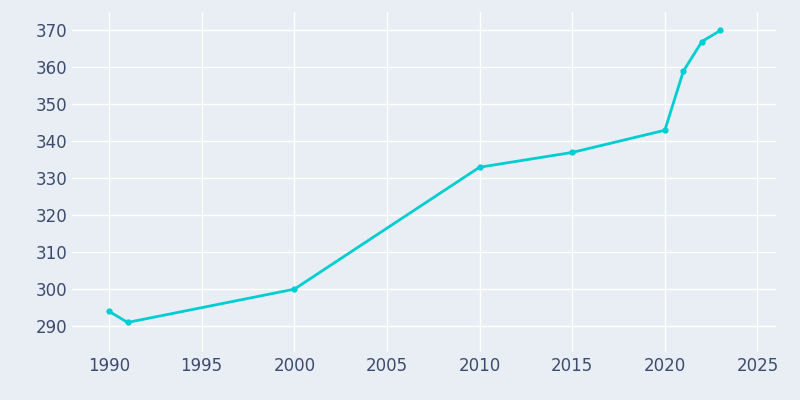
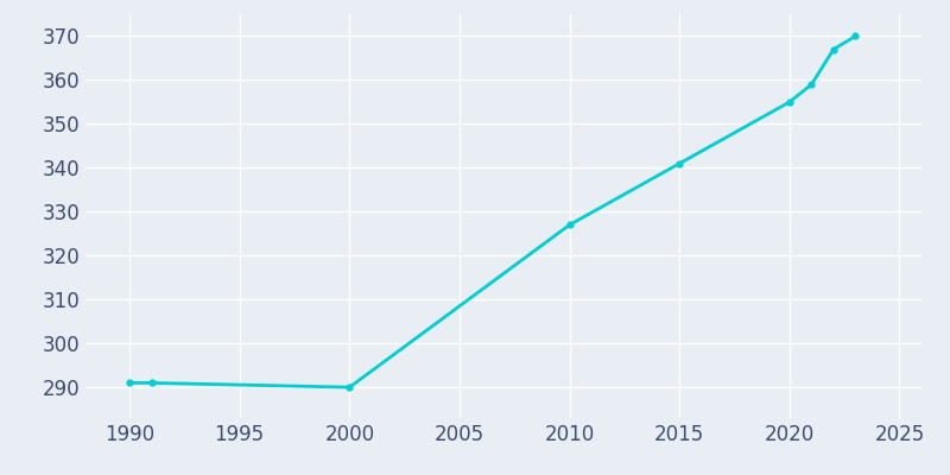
1990: 294 -> 291
2000: 300 -> 290
2010: 333 -> 327
2015: 337 -> 341
2020: 343 -> 355
